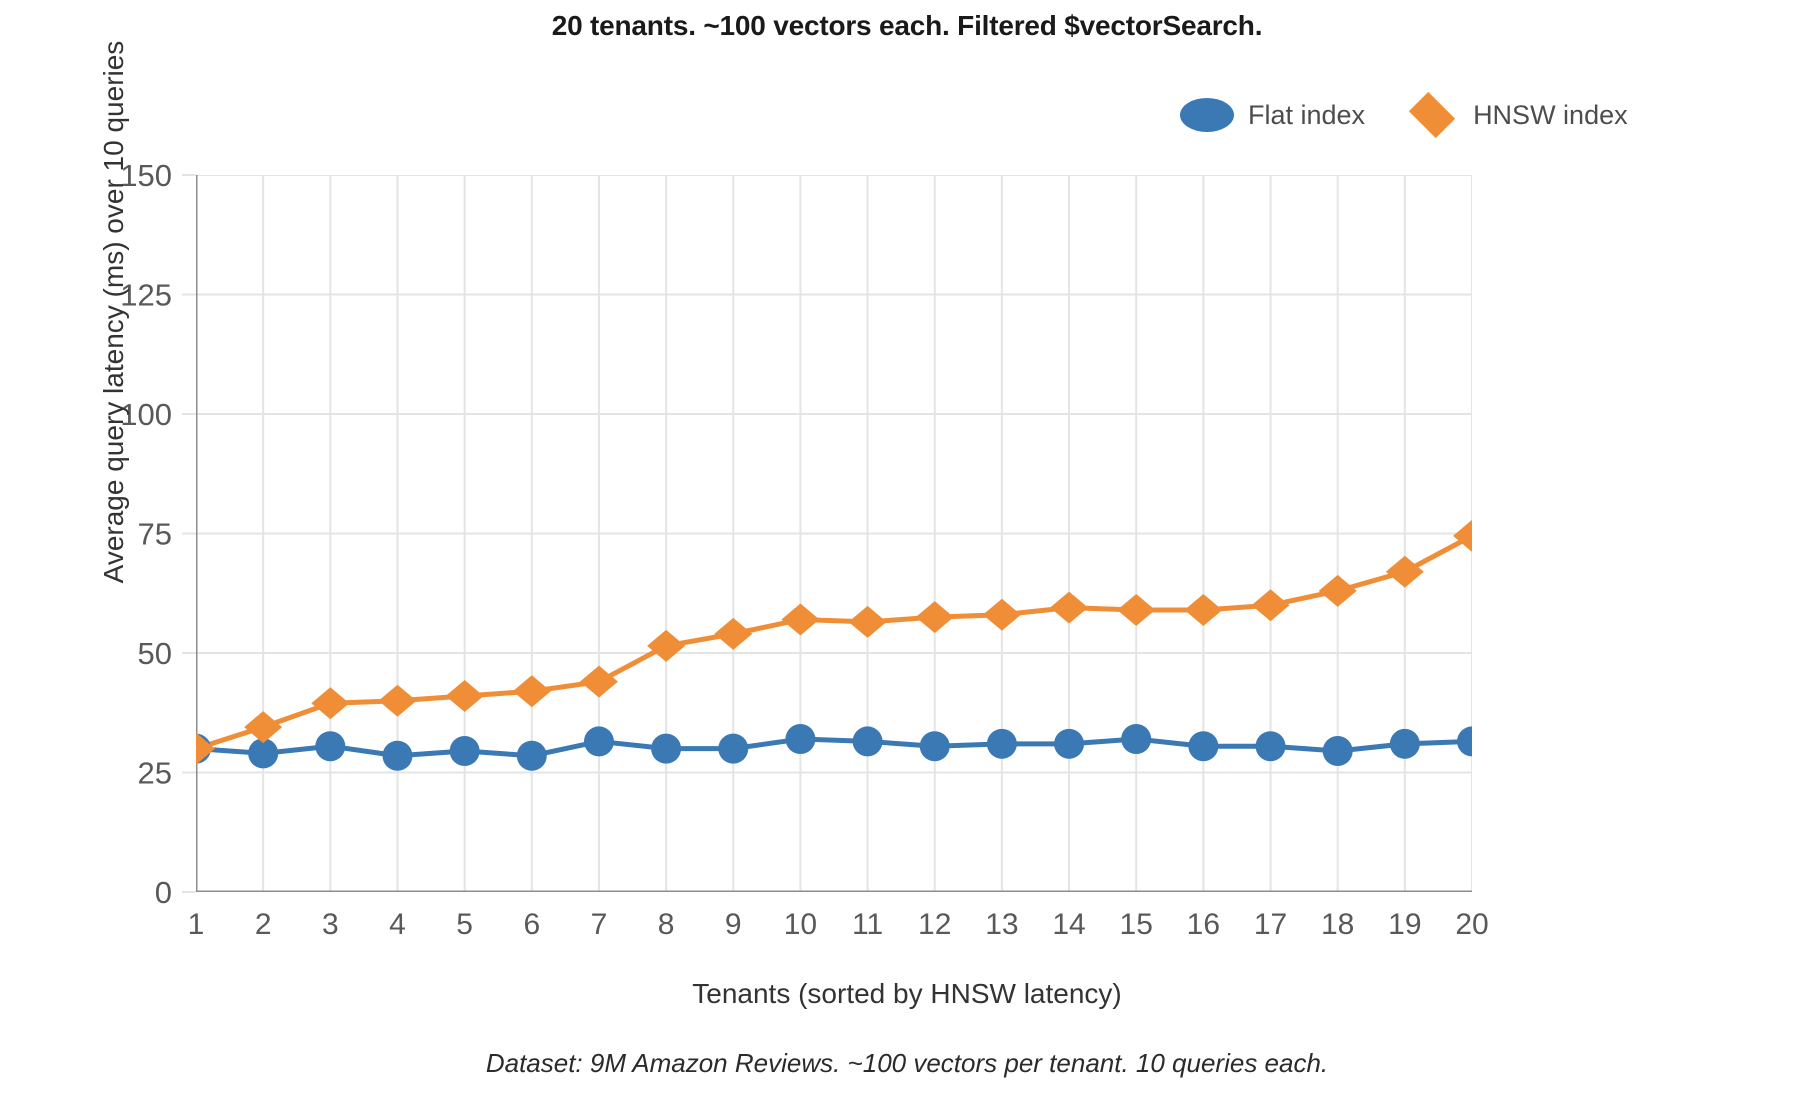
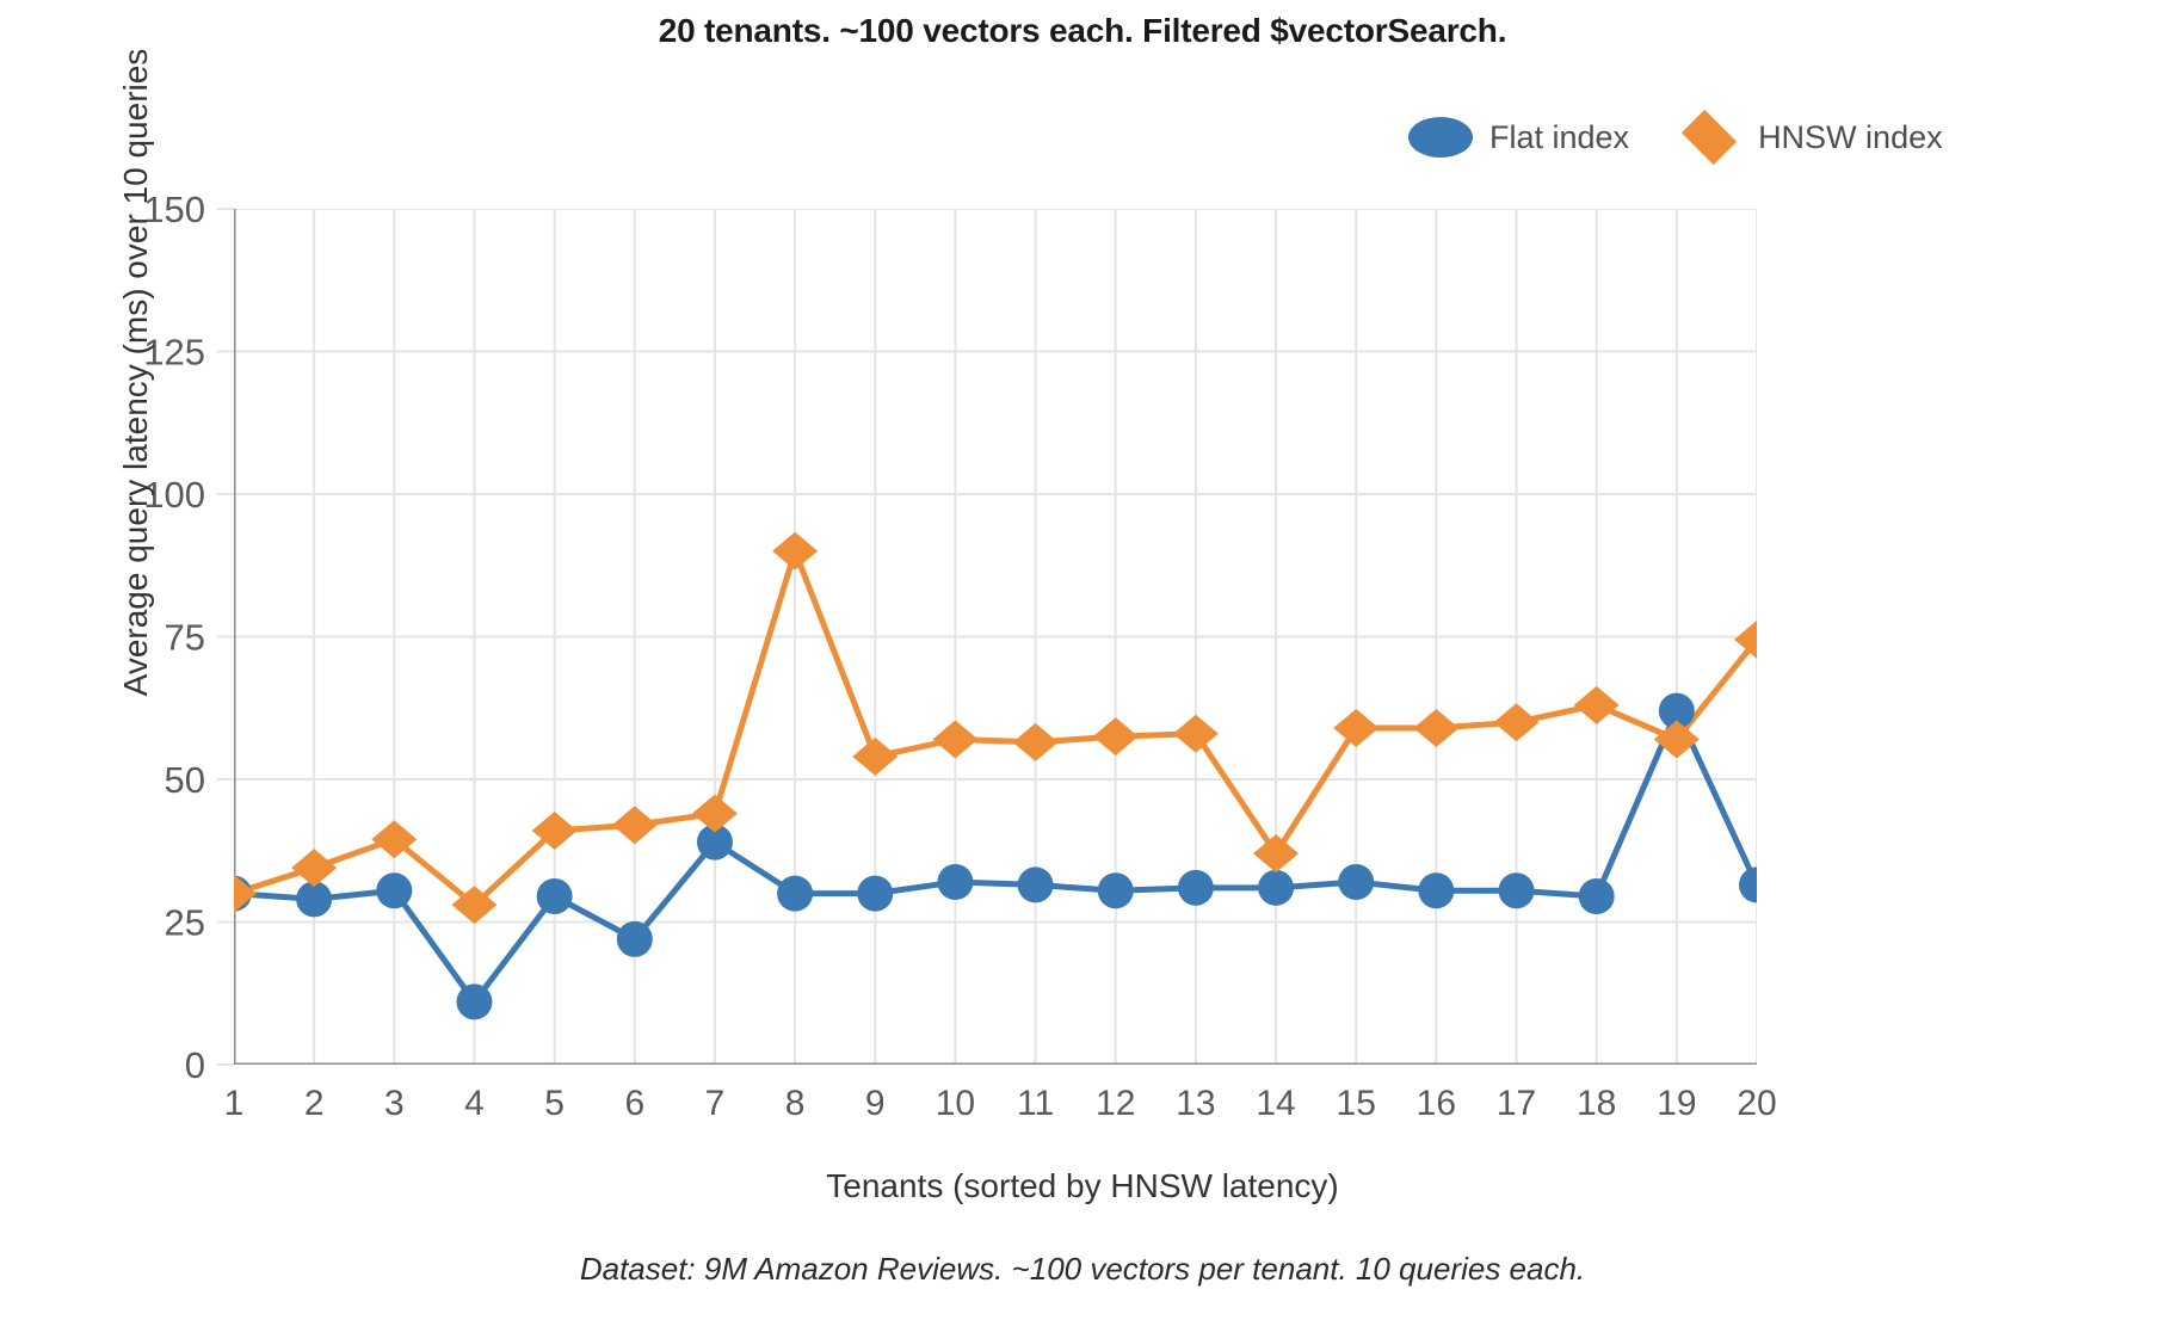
Flat index/4: 28 -> 11
HNSW index/4: 40 -> 28
Flat index/6: 28 -> 22
Flat index/7: 32 -> 39
HNSW index/8: 52 -> 90
HNSW index/14: 60 -> 37
Flat index/19: 31 -> 62
HNSW index/19: 67 -> 57
